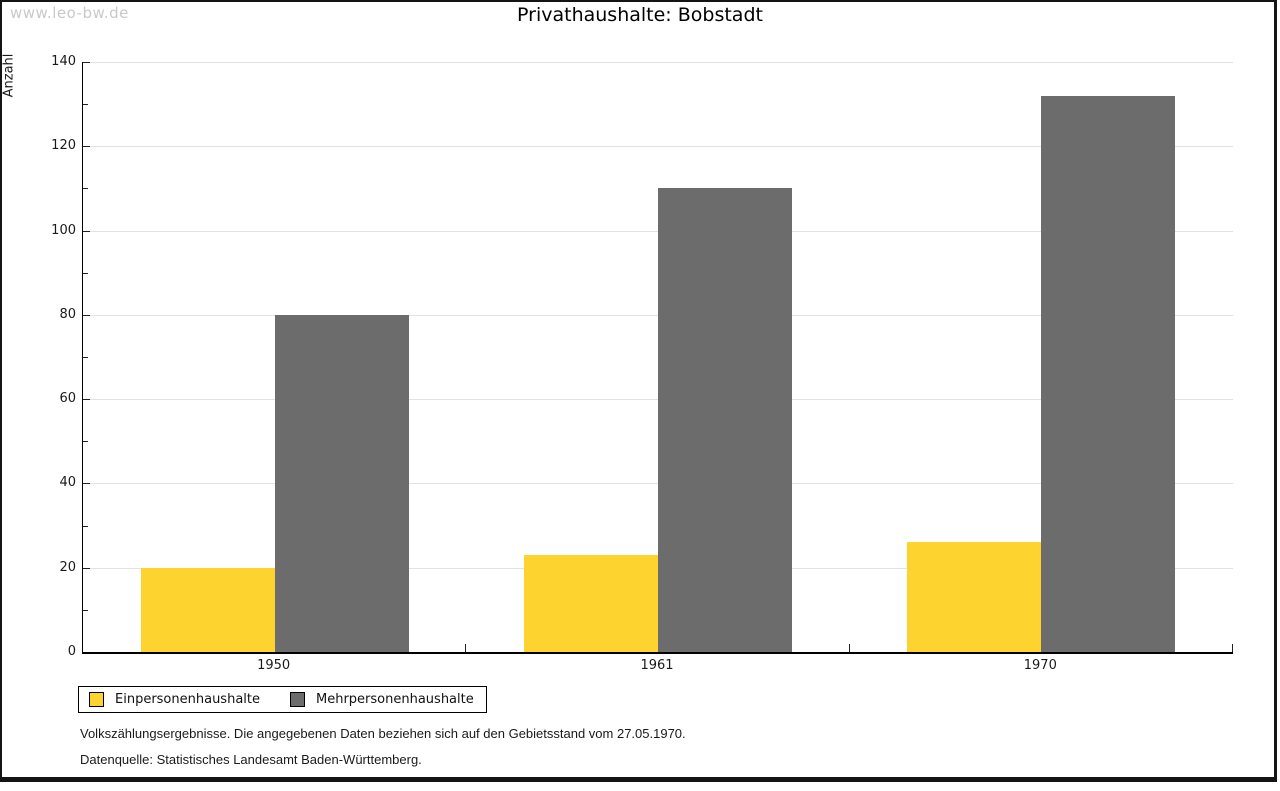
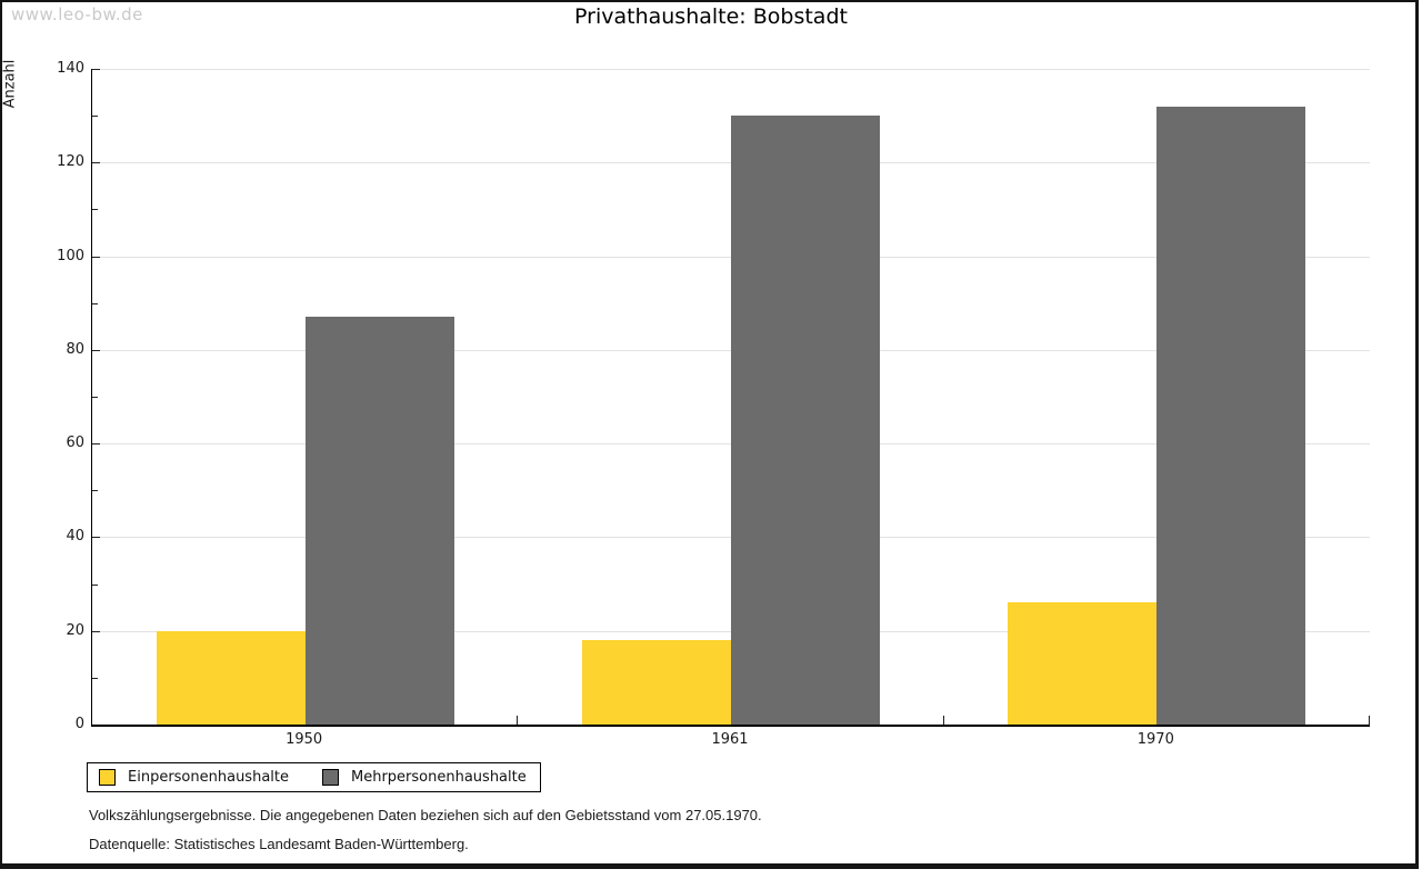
Mehrpersonenhaushalte/1950: 80 -> 87
Einpersonenhaushalte/1961: 23 -> 18
Mehrpersonenhaushalte/1961: 110 -> 130
